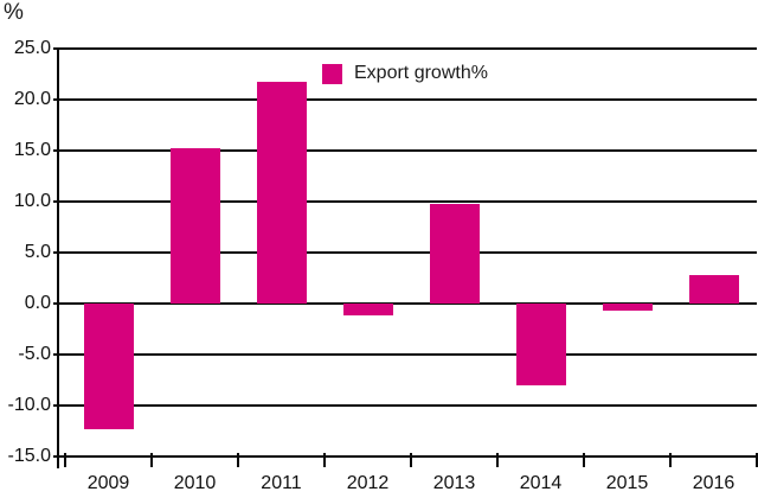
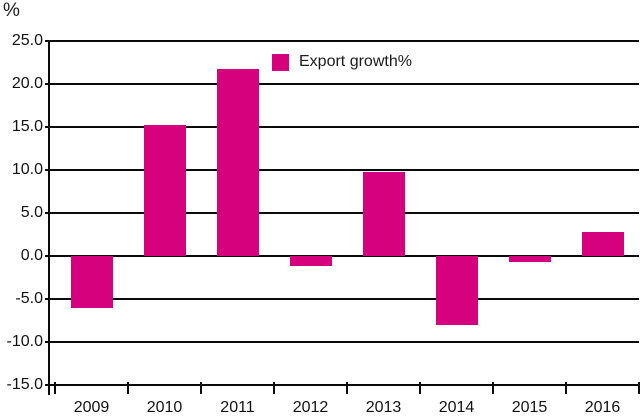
2009: -12 -> -6
